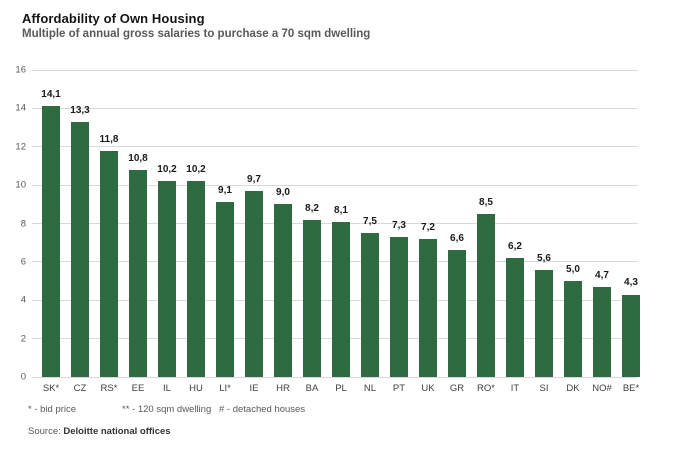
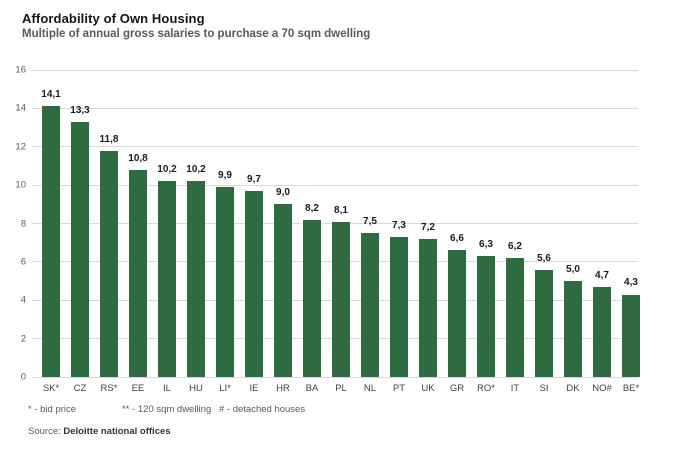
LI*: 9,1 -> 9,9
RO*: 8,5 -> 6,3
